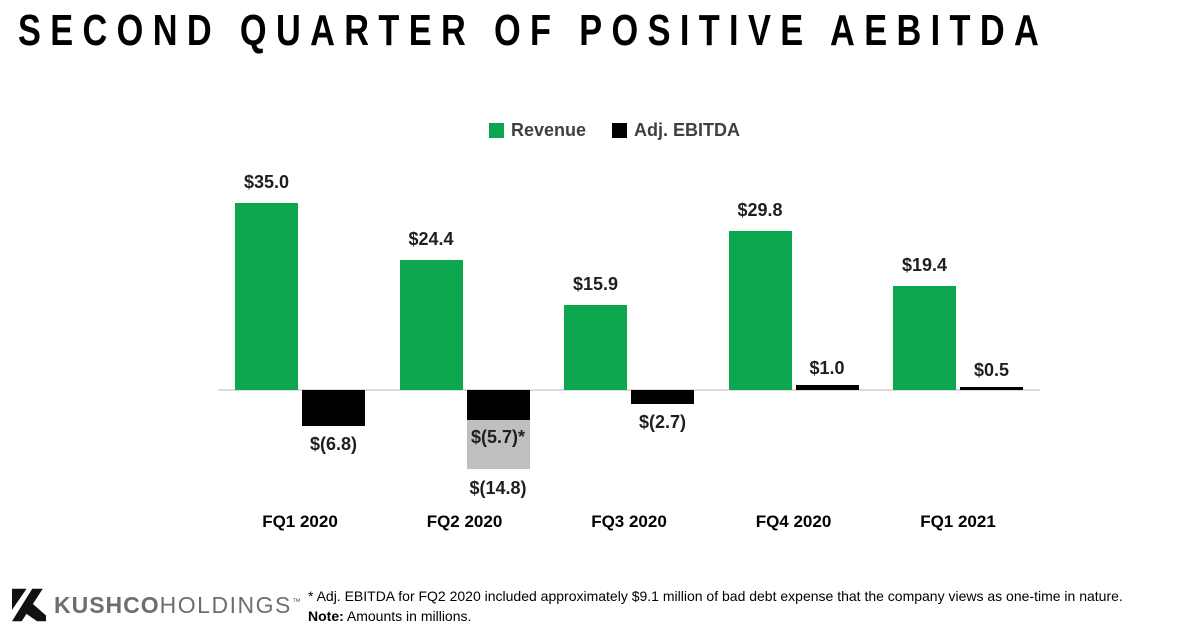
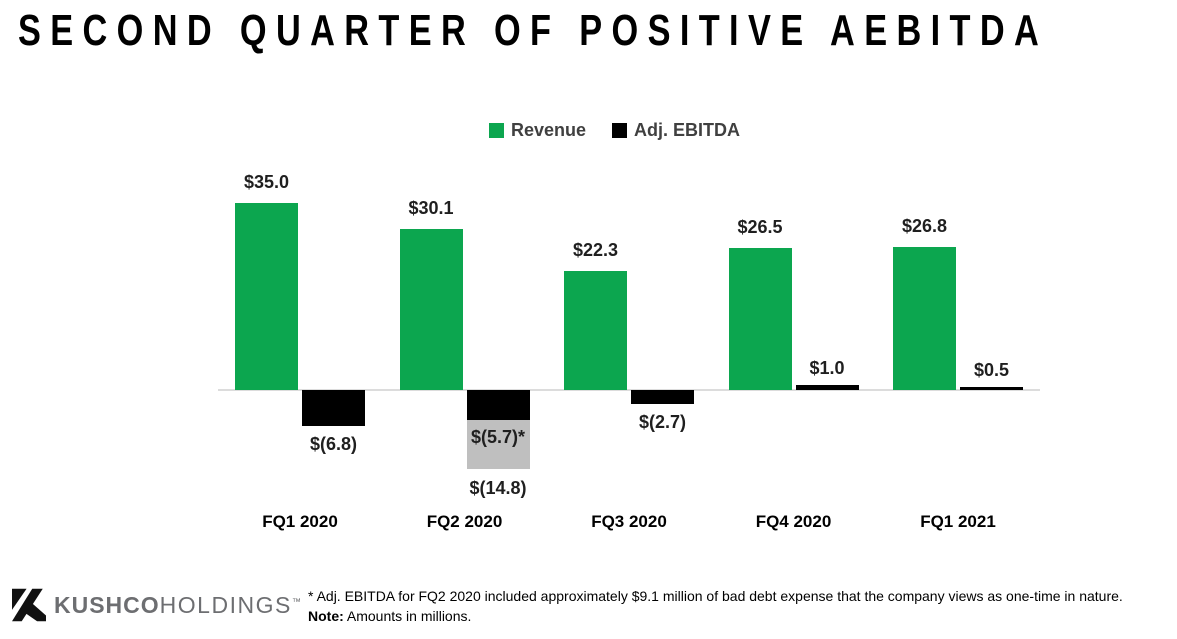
Revenue/FQ2 2020: $24.4 -> $30.1
Revenue/FQ3 2020: $15.9 -> $22.3
Revenue/FQ4 2020: $29.8 -> $26.5
Revenue/FQ1 2021: $19.4 -> $26.8
